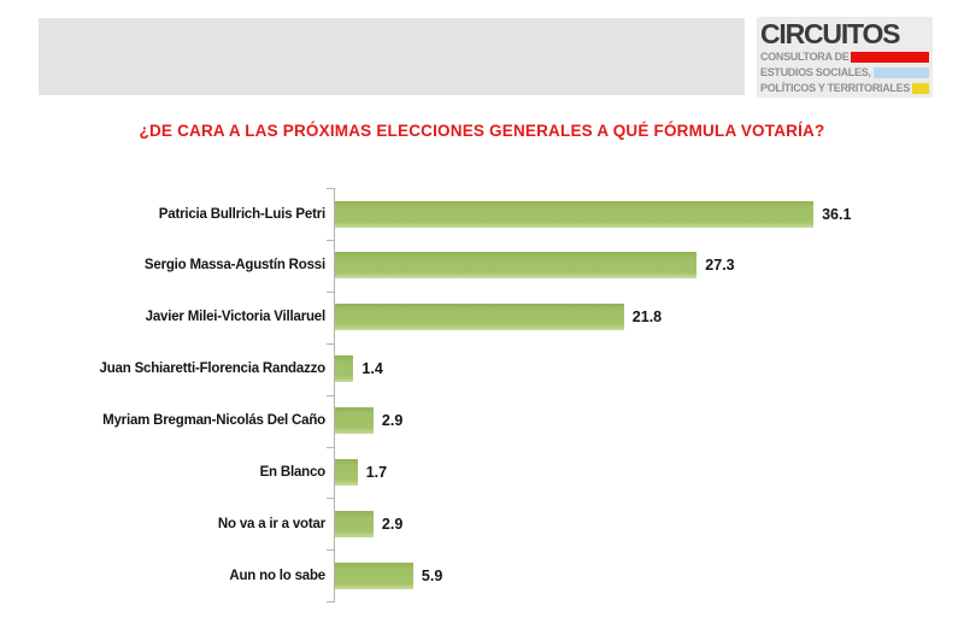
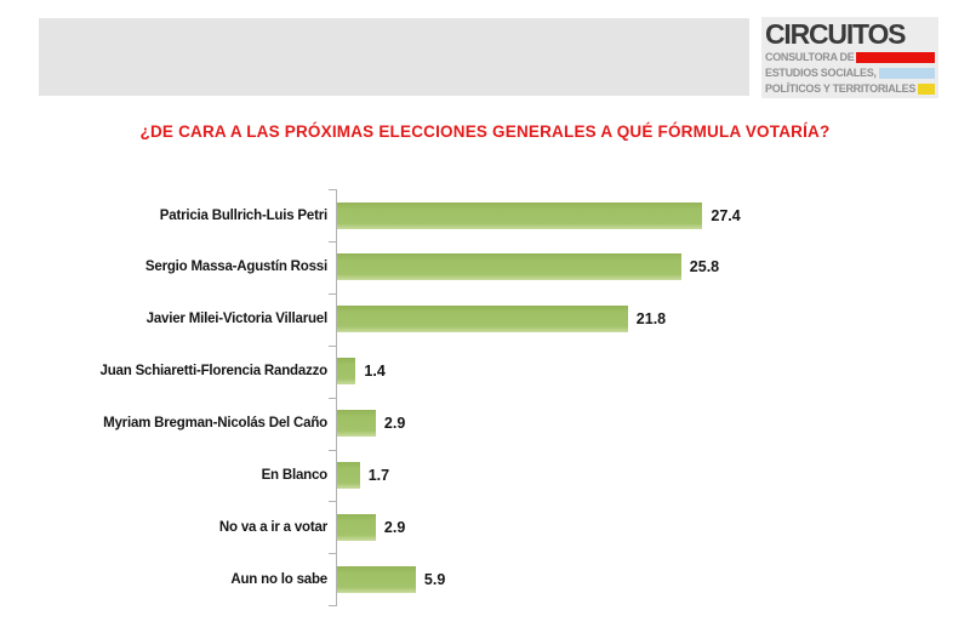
Patricia Bullrich-Luis Petri: 36.1 -> 27.4
Sergio Massa-Agustín Rossi: 27.3 -> 25.8
